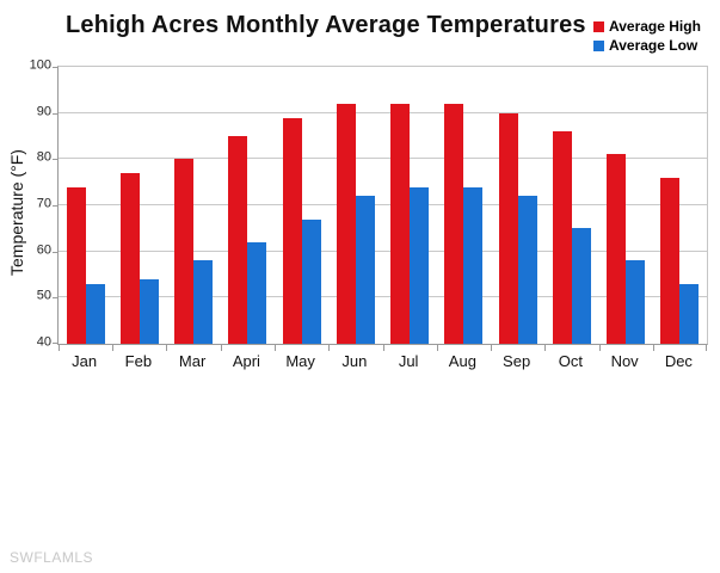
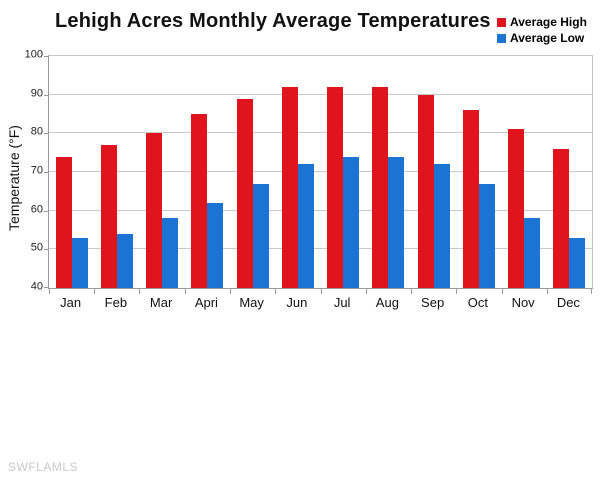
Average Low/Oct: 65 -> 67
